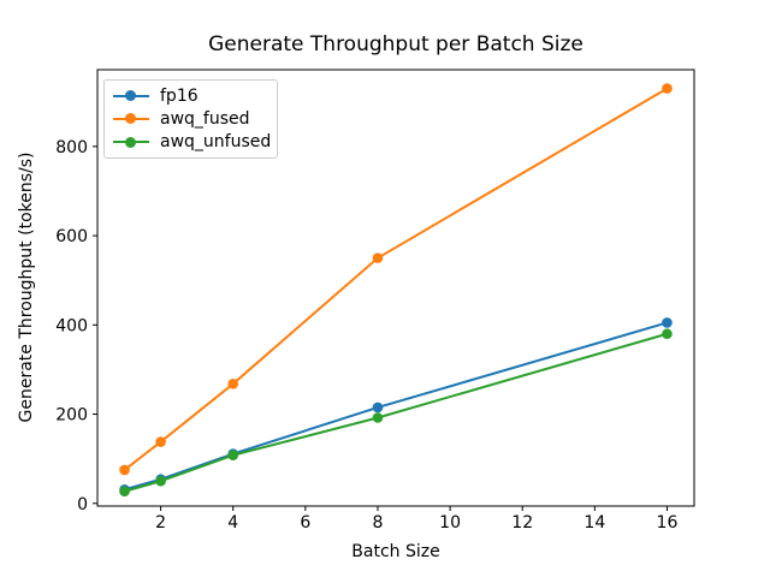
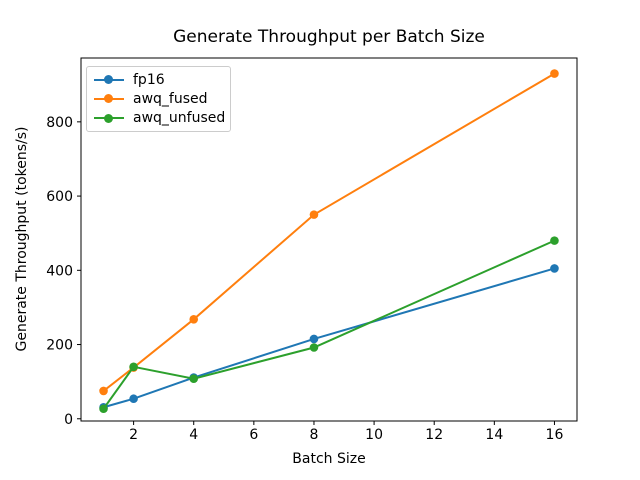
awq_unfused/2: 50 -> 140
awq_unfused/16: 380 -> 480
